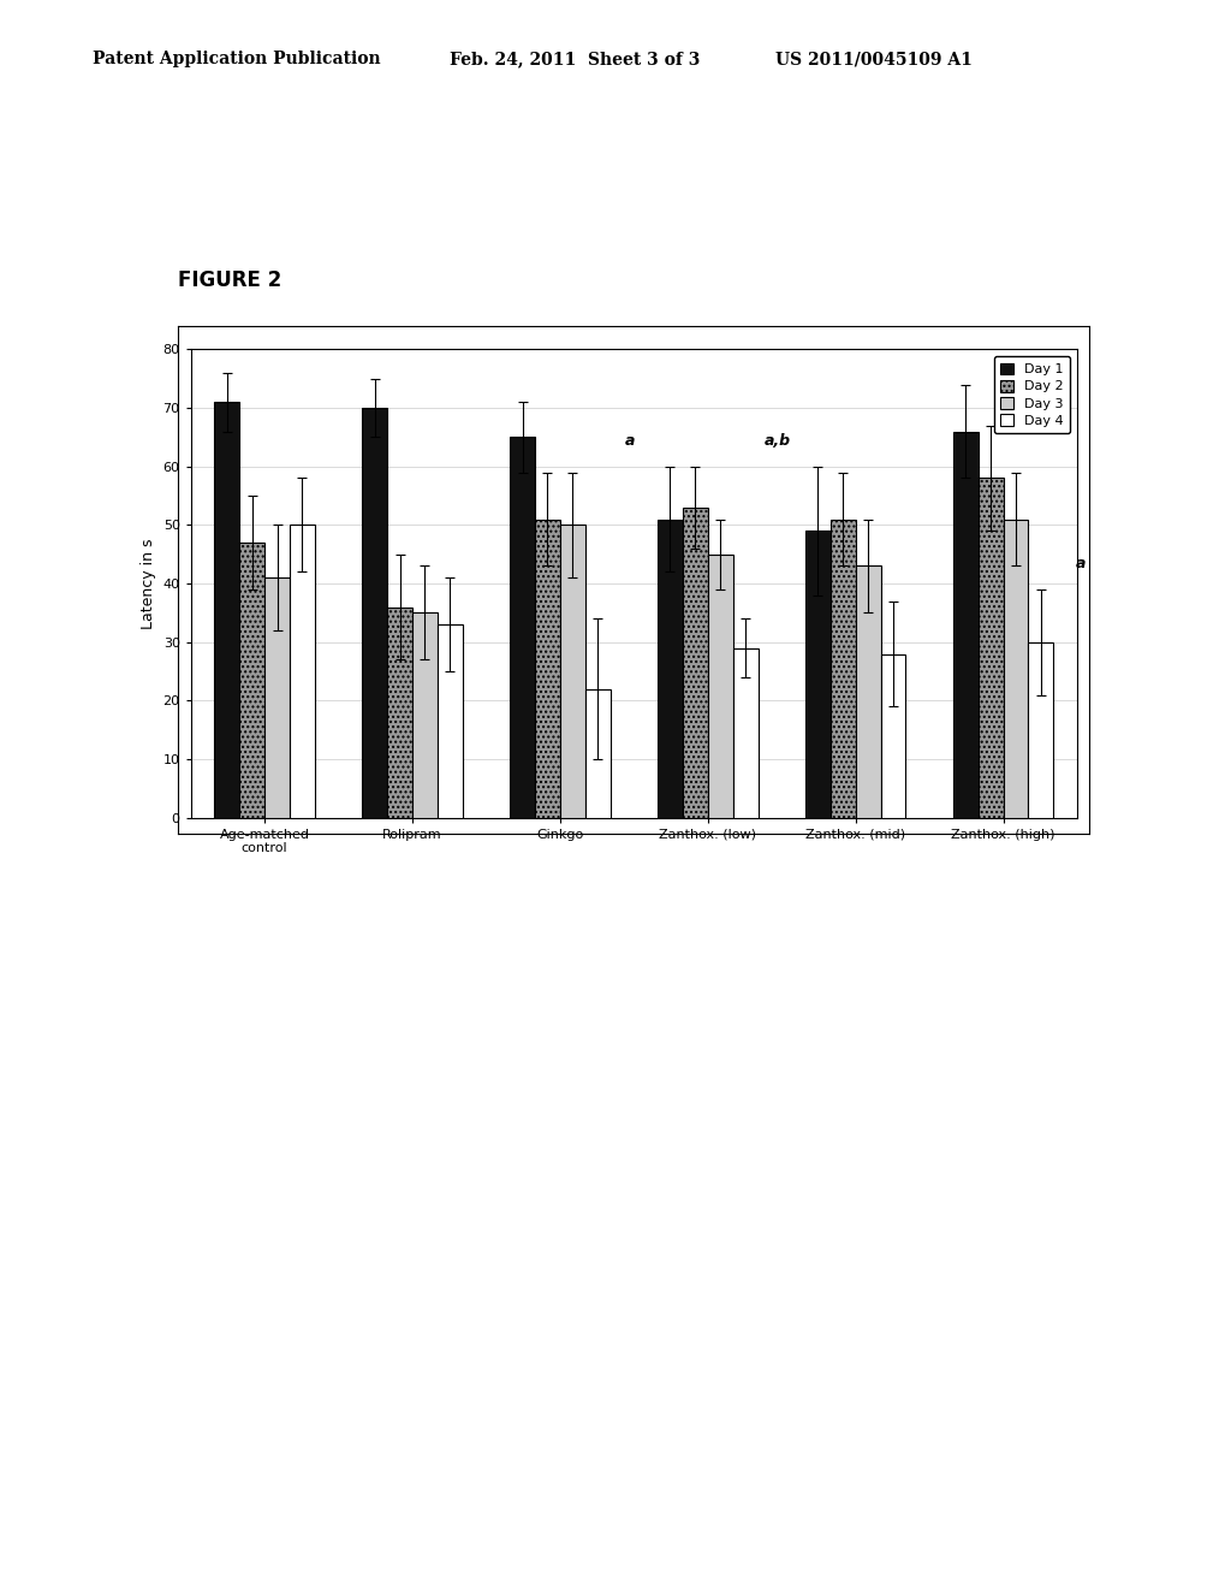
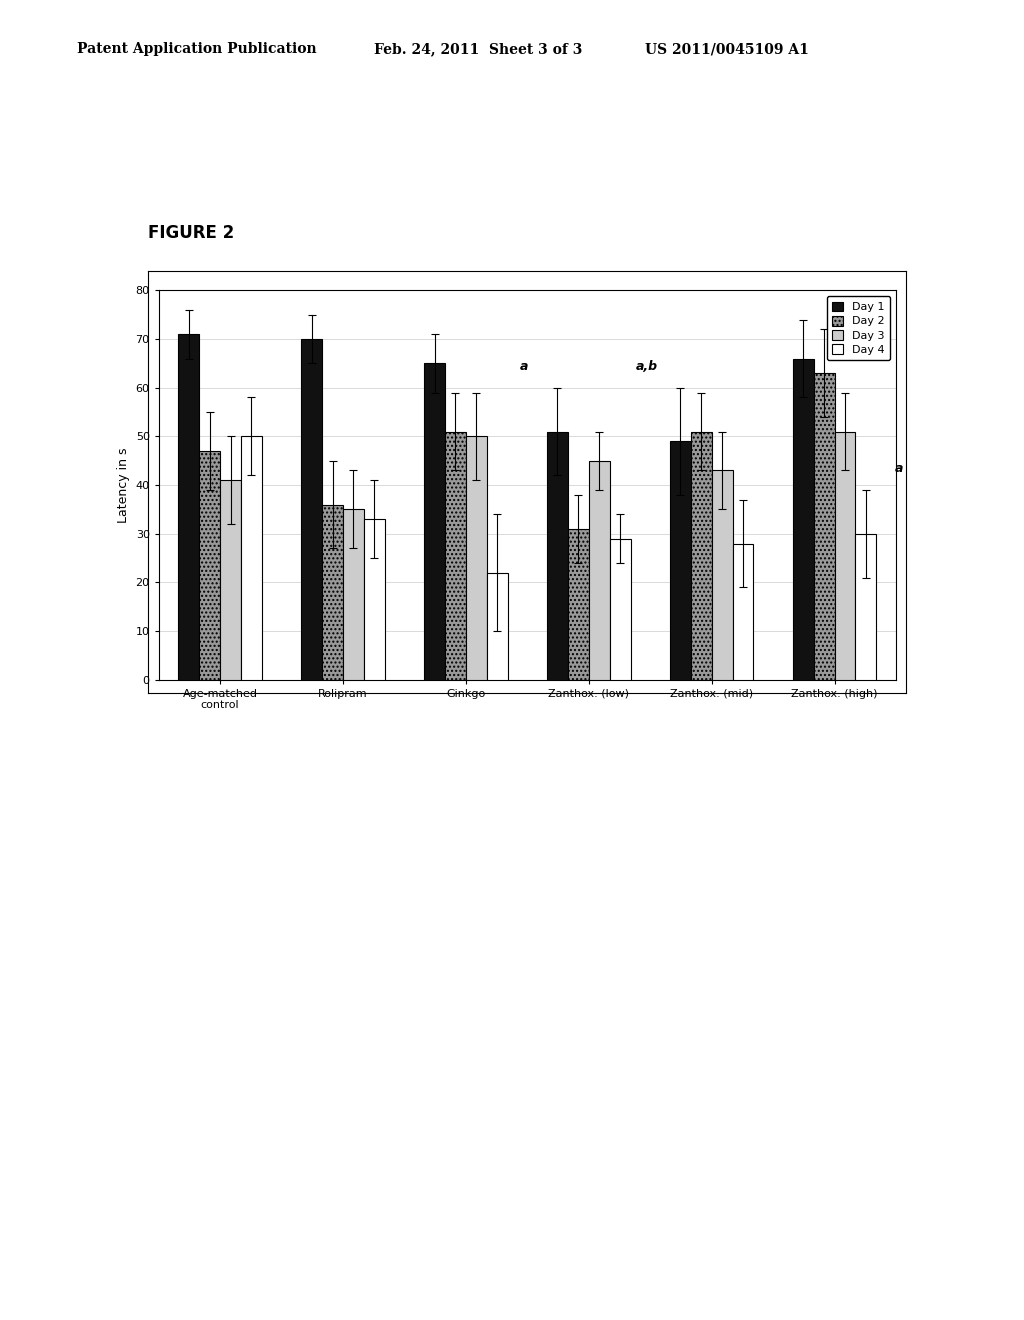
Day 2/Zanthox. (low): 53 -> 31
Day 2/Zanthox. (high): 58 -> 63
